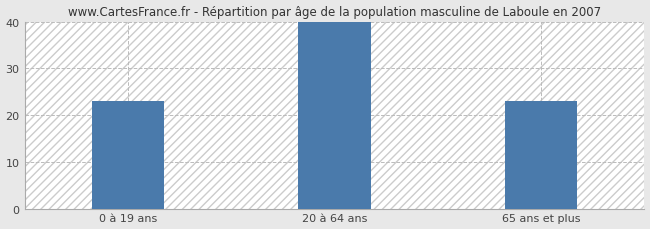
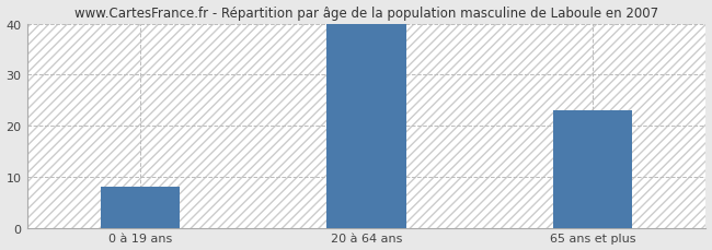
0 à 19 ans: 23 -> 8
